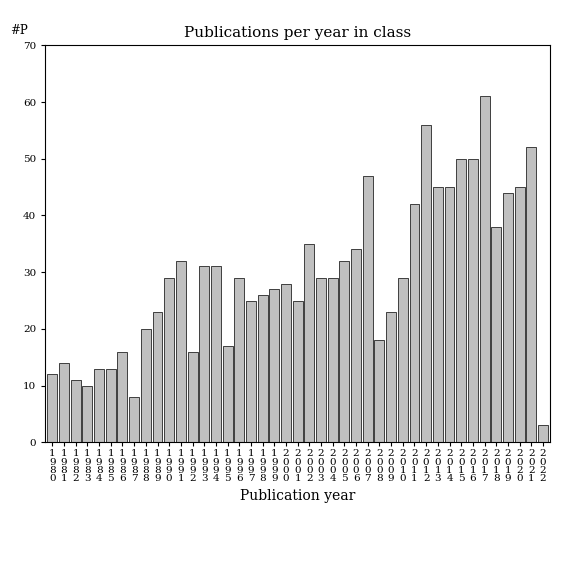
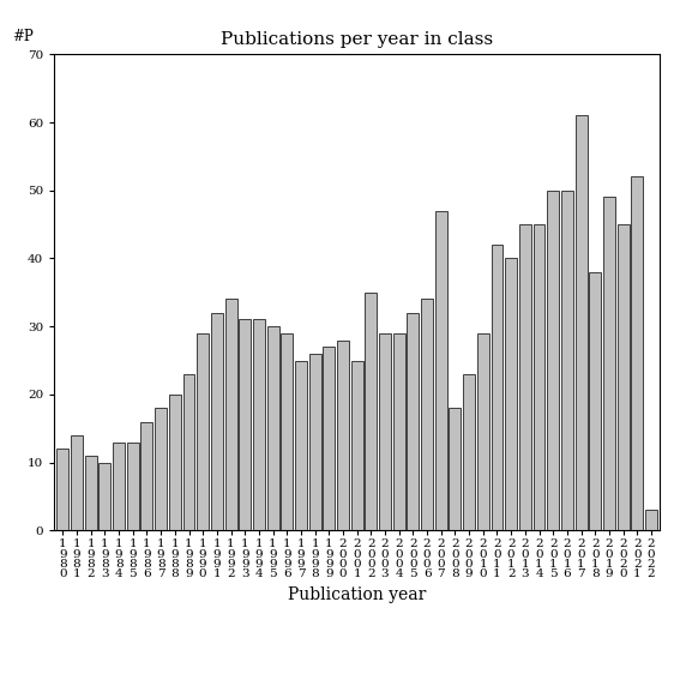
1 9 8 7: 8 -> 18
1 9 9 2: 16 -> 34
1 9 9 5: 17 -> 30
2 0 1 2: 56 -> 40
2 0 1 9: 44 -> 49
